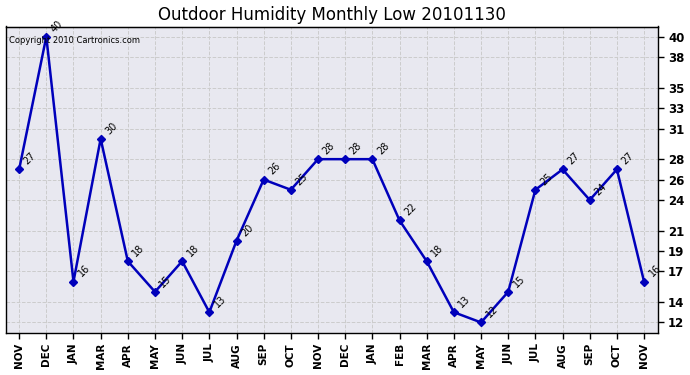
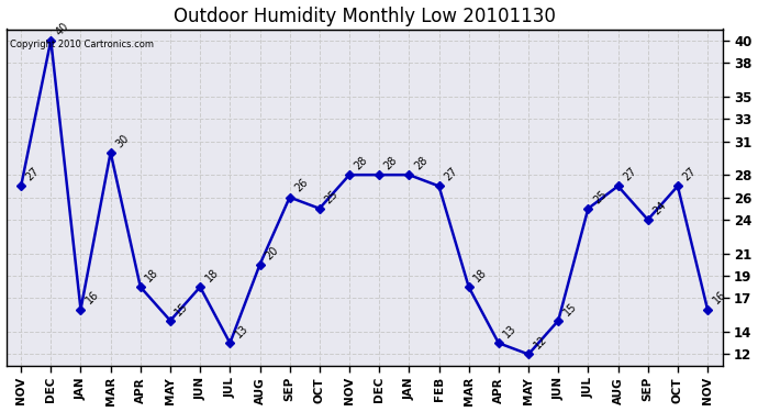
FEB: 22 -> 27
